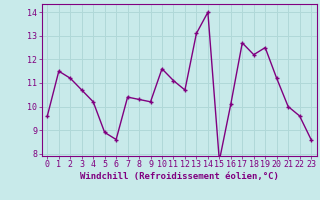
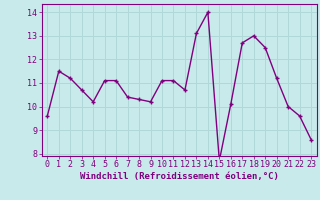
5: 8.9 -> 11.1
6: 8.6 -> 11.1
10: 11.6 -> 11.1
18: 12.2 -> 13.0
